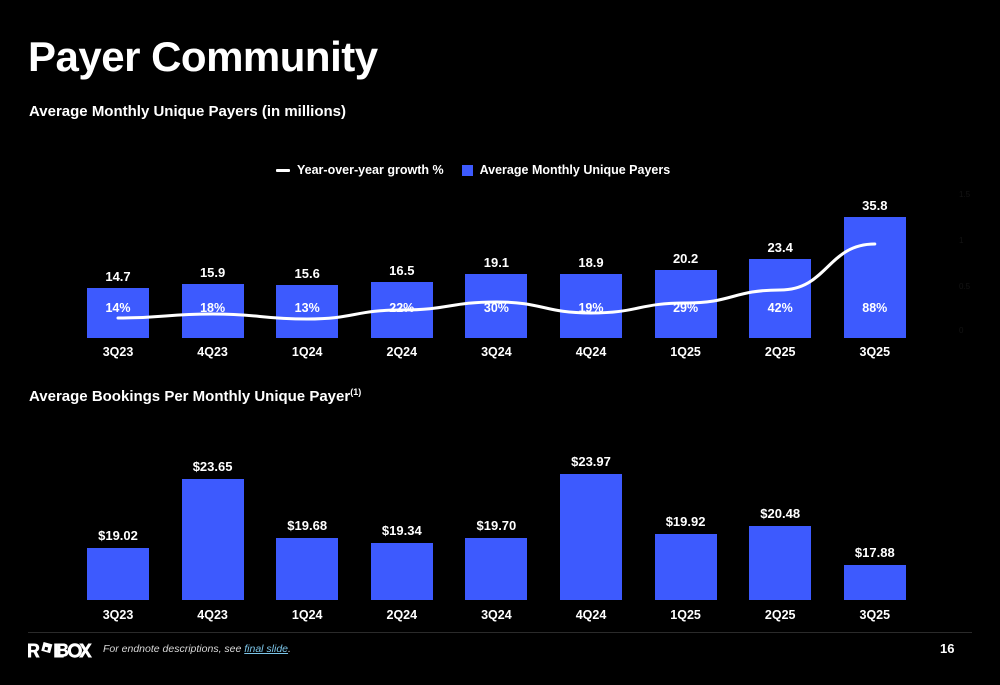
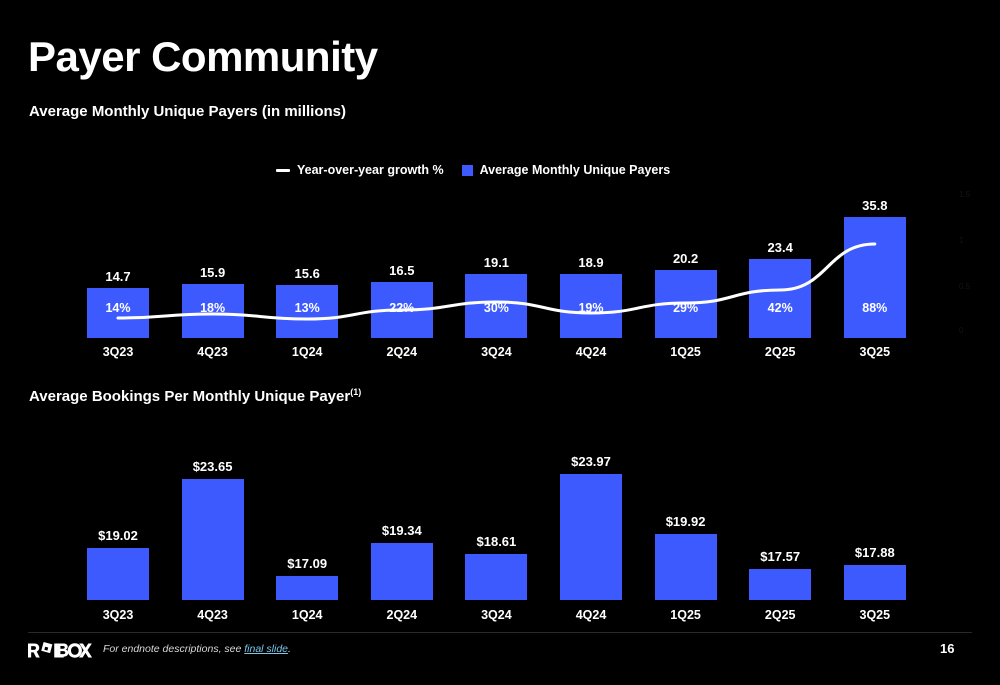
Average Bookings Per Monthly Unique Payer (1)/1Q24: $19.68 -> $17.09
Average Bookings Per Monthly Unique Payer (1)/3Q24: $19.70 -> $18.61
Average Bookings Per Monthly Unique Payer (1)/2Q25: $20.48 -> $17.57
